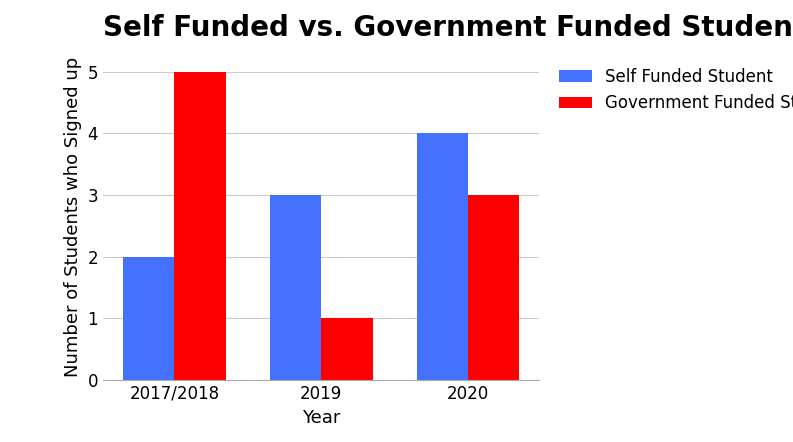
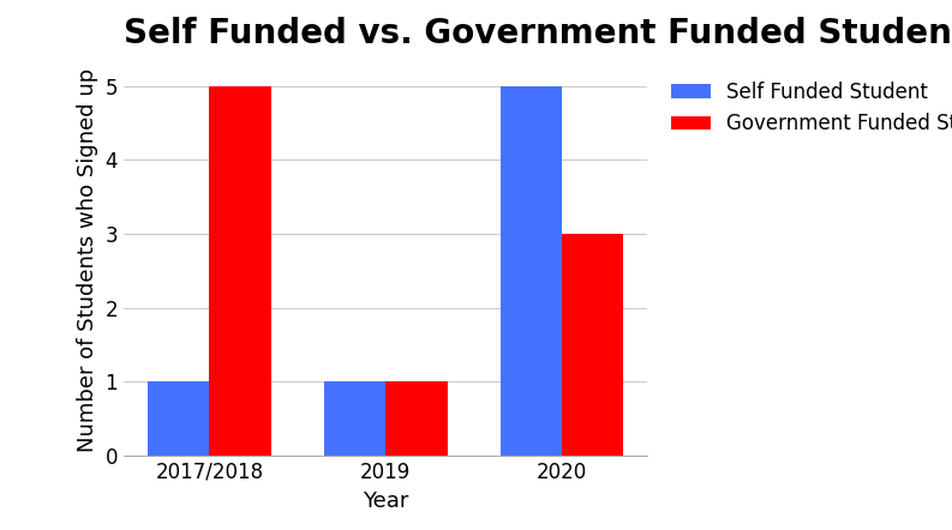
Self Funded Student/2017/2018: 2 -> 1
Self Funded Student/2019: 3 -> 1
Self Funded Student/2020: 4 -> 5
